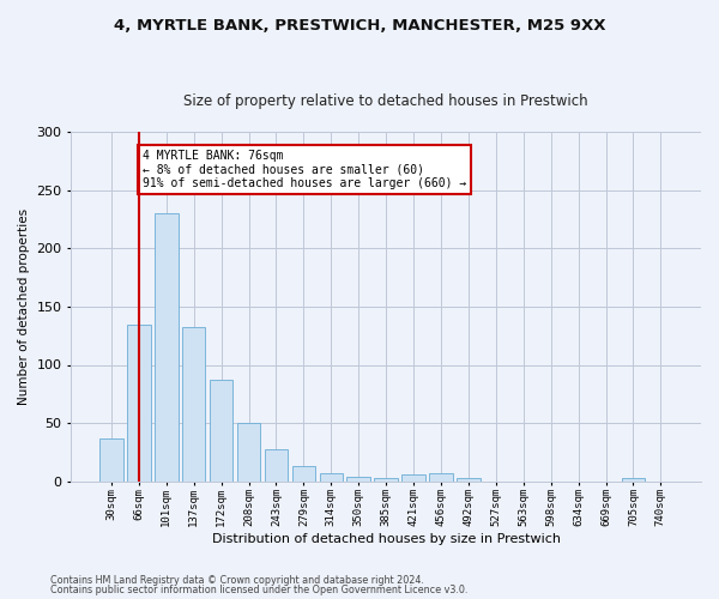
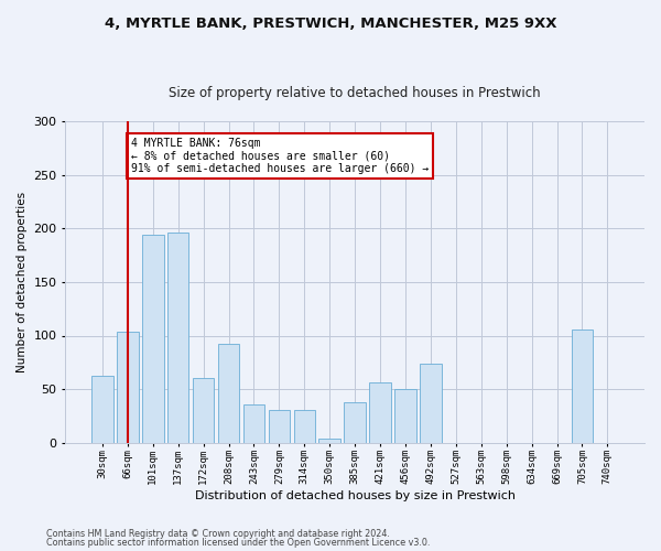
30sqm: 37 -> 62
66sqm: 135 -> 104
101sqm: 230 -> 194
137sqm: 132 -> 196
172sqm: 87 -> 60
208sqm: 50 -> 92
243sqm: 27 -> 36
279sqm: 13 -> 30
314sqm: 7 -> 30
385sqm: 3 -> 38
421sqm: 6 -> 56
456sqm: 7 -> 50
492sqm: 3 -> 74
705sqm: 3 -> 106
